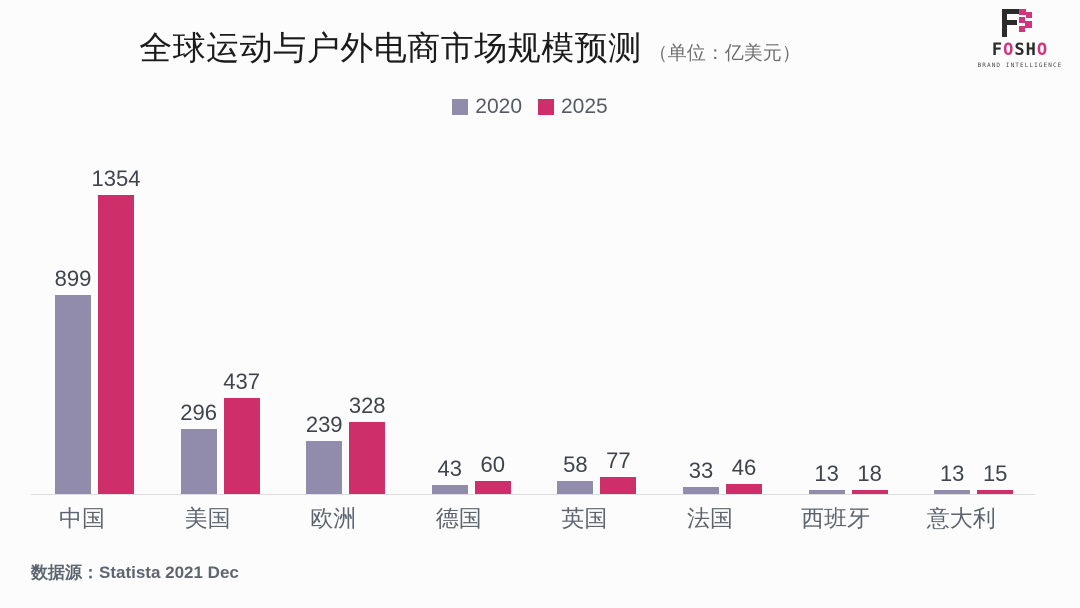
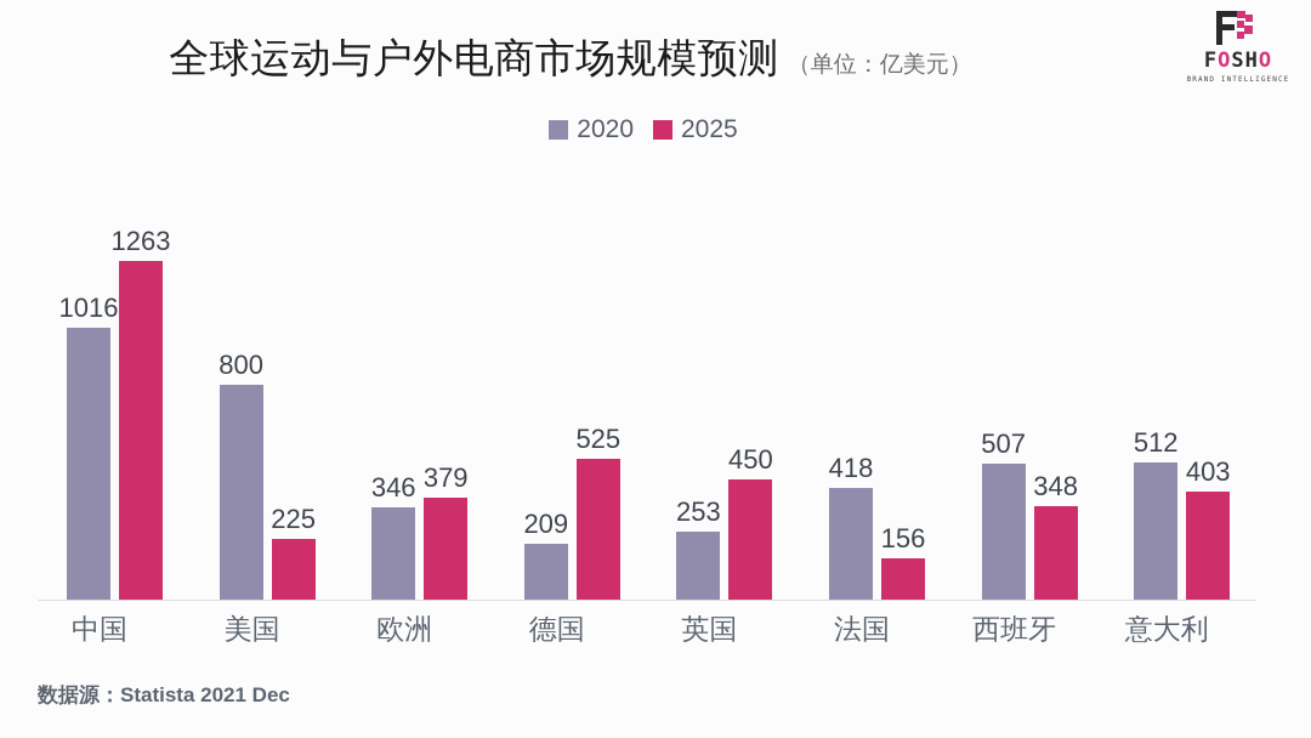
2020/中国: 899 -> 1016
2025/中国: 1354 -> 1263
2020/美国: 296 -> 800
2025/美国: 437 -> 225
2020/欧洲: 239 -> 346
2025/欧洲: 328 -> 379
2020/德国: 43 -> 209
2025/德国: 60 -> 525
2020/英国: 58 -> 253
2025/英国: 77 -> 450
2020/法国: 33 -> 418
2025/法国: 46 -> 156
2020/西班牙: 13 -> 507
2025/西班牙: 18 -> 348
2020/意大利: 13 -> 512
2025/意大利: 15 -> 403
